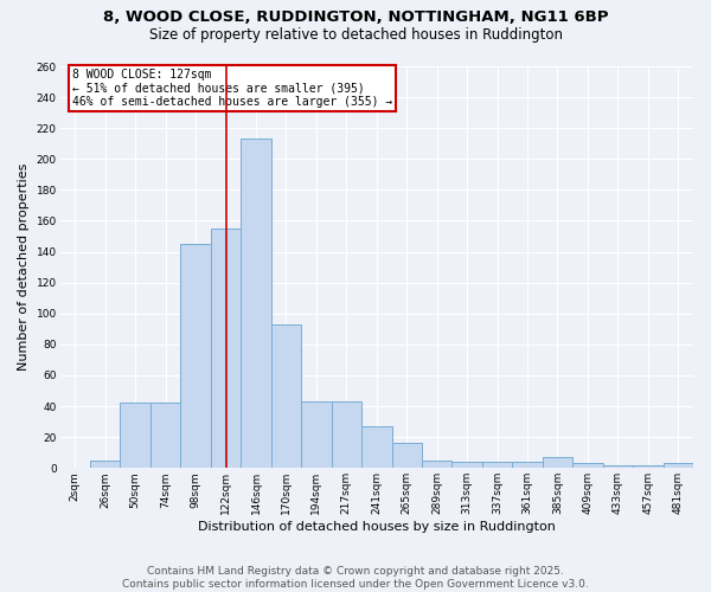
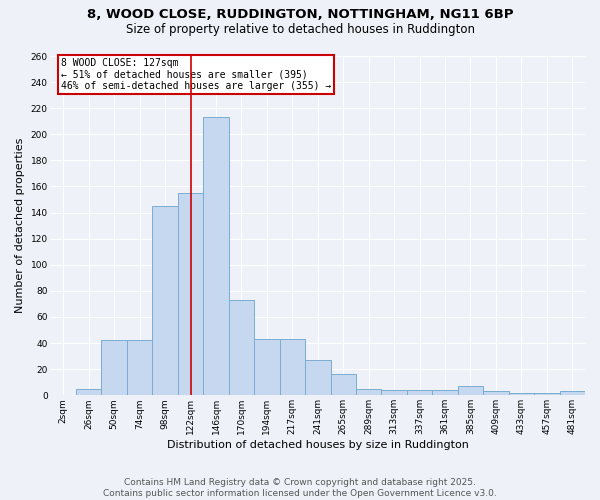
170sqm: 93 -> 73
